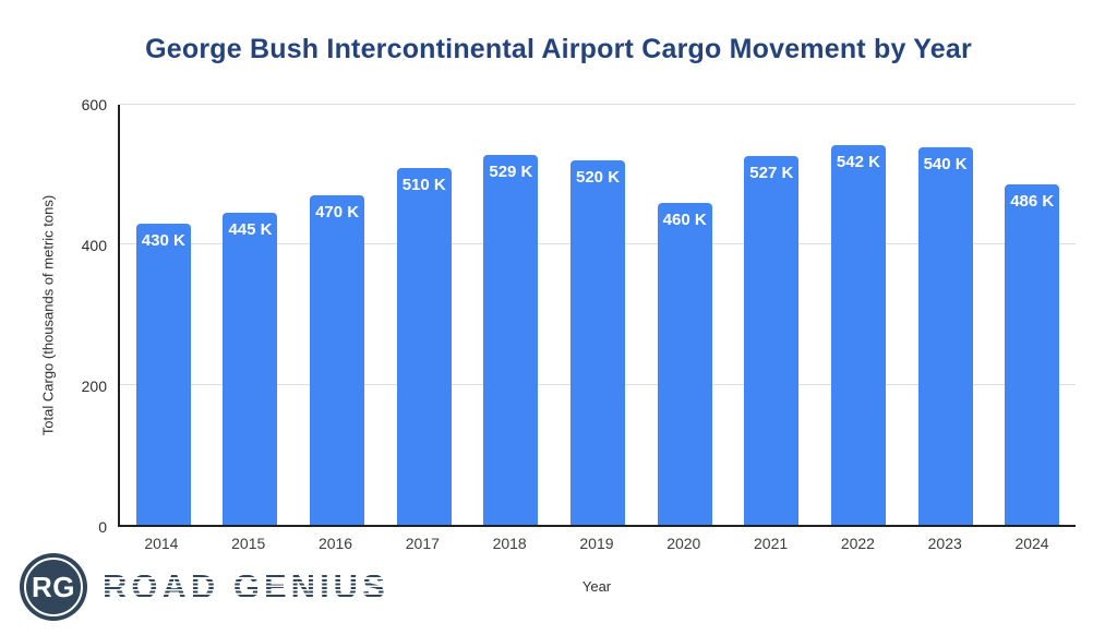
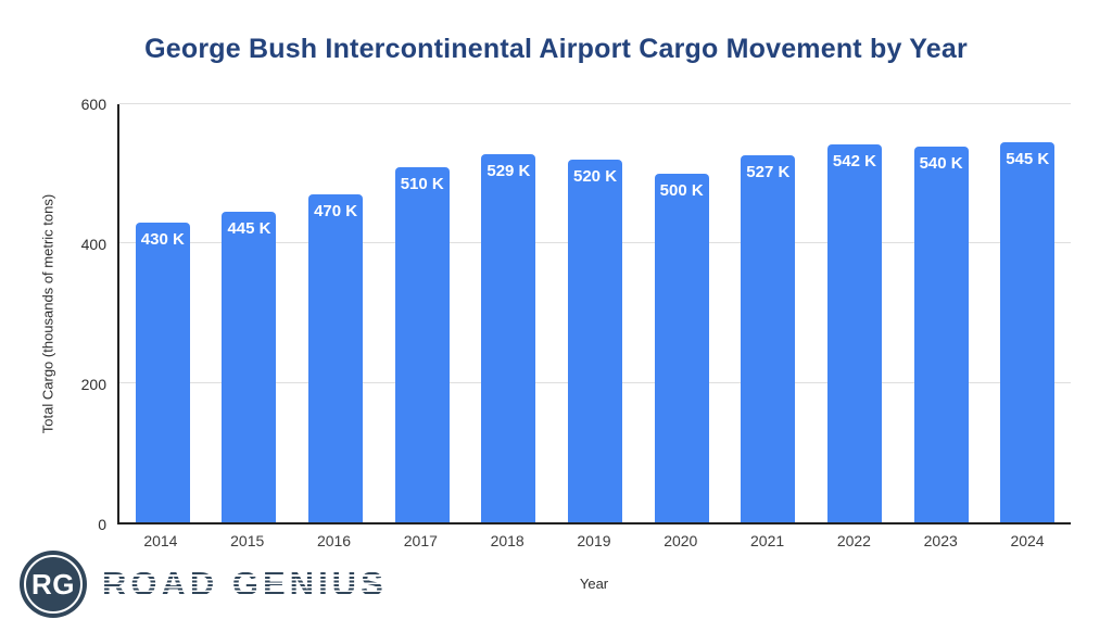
2020: 460 -> 500
2024: 486 -> 545
